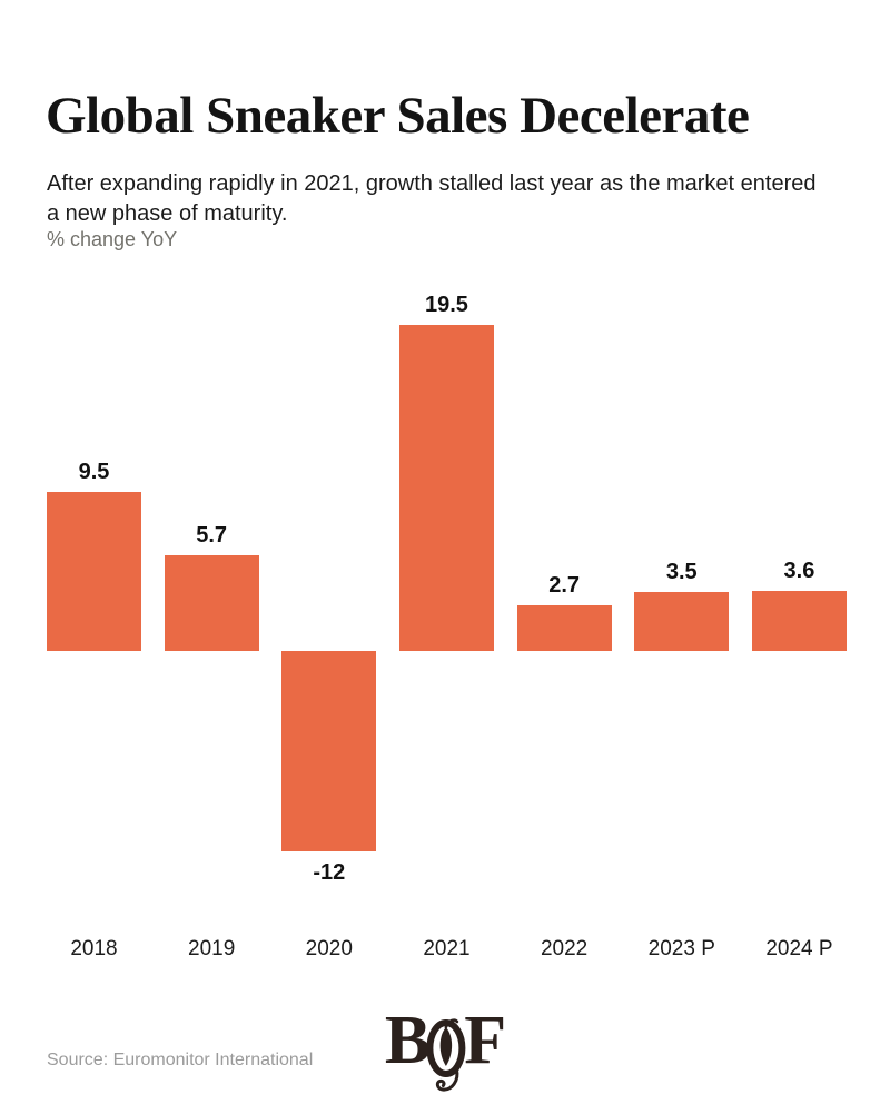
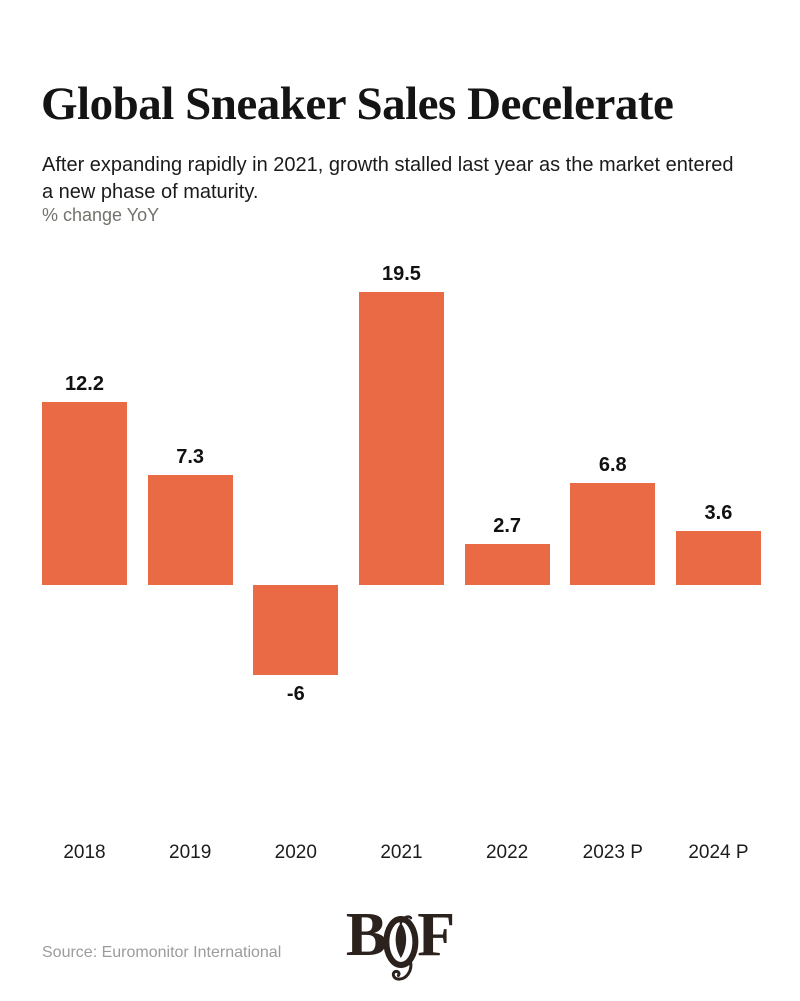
2018: 9.5 -> 12.2
2019: 5.7 -> 7.3
2020: -12 -> -6
2023 P: 3.5 -> 6.8
